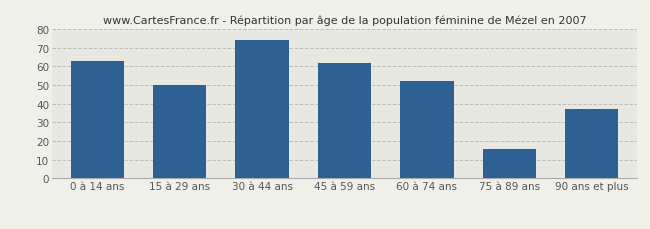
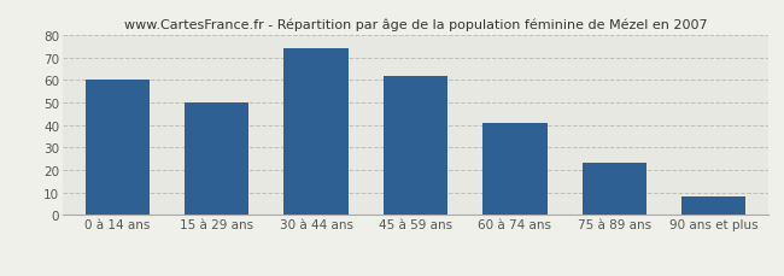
0 à 14 ans: 63 -> 60
60 à 74 ans: 52 -> 41
75 à 89 ans: 16 -> 23
90 ans et plus: 37 -> 8
